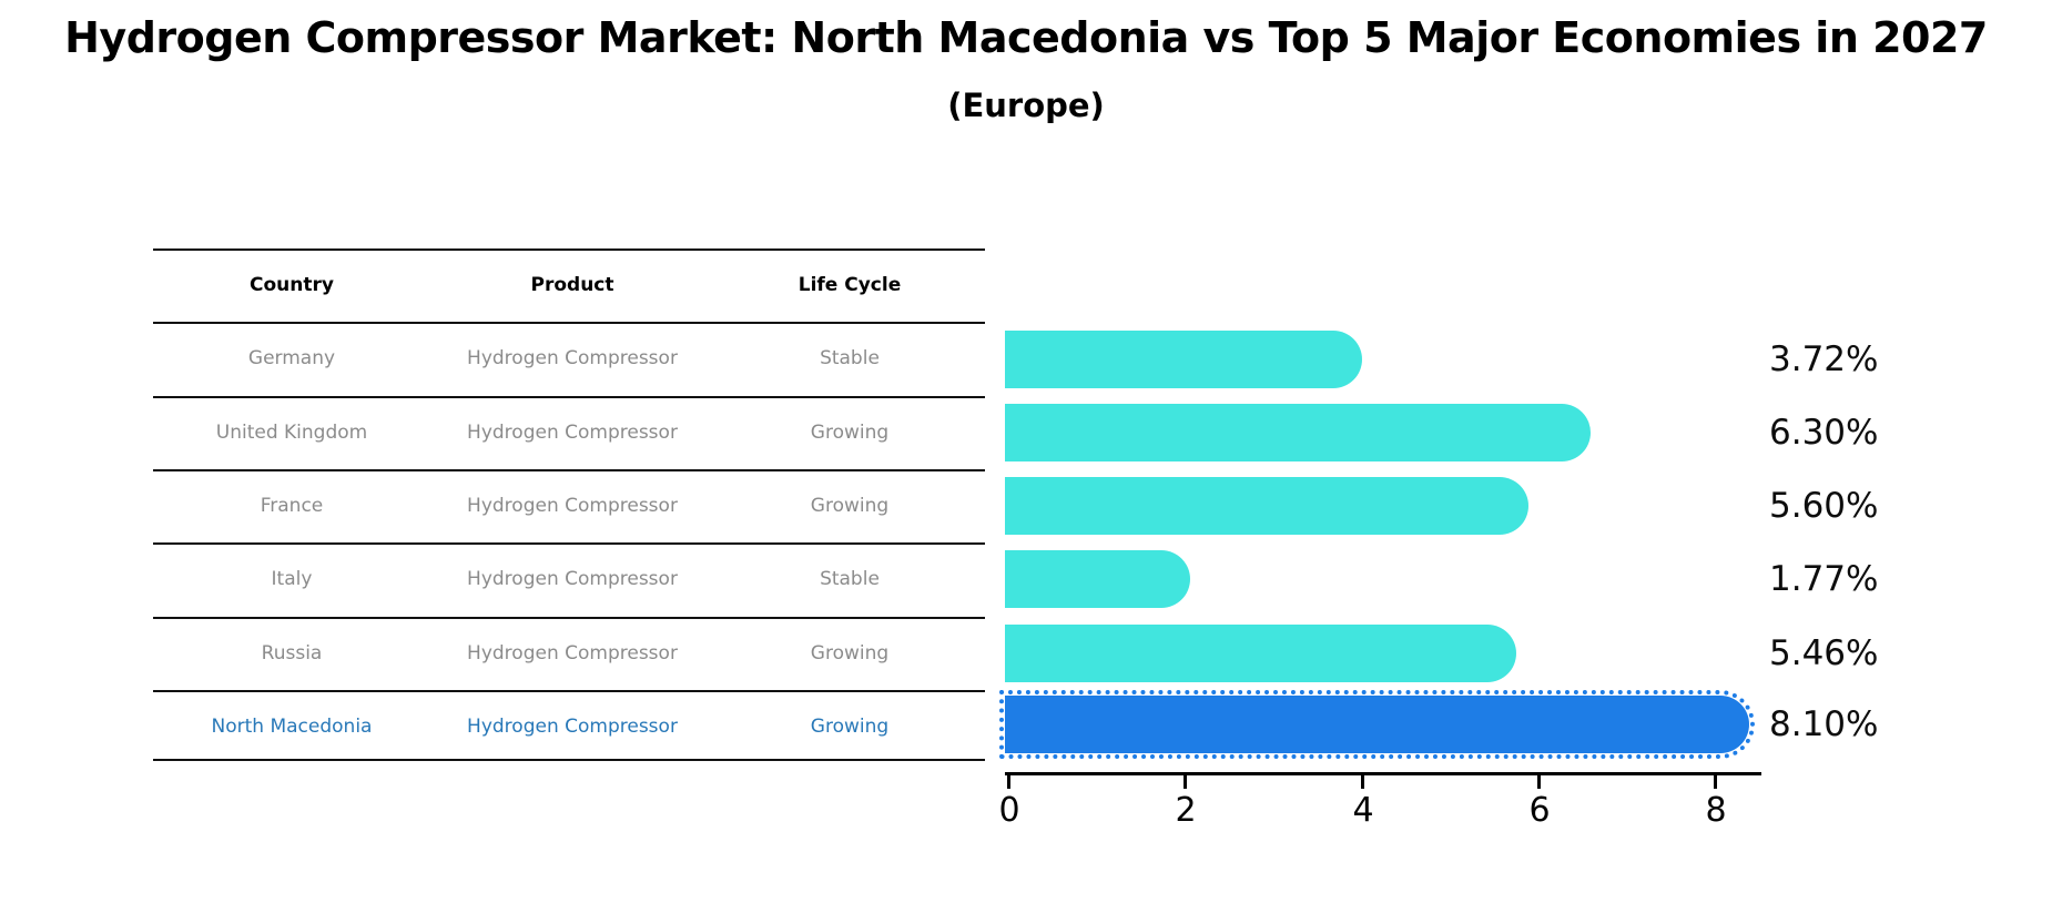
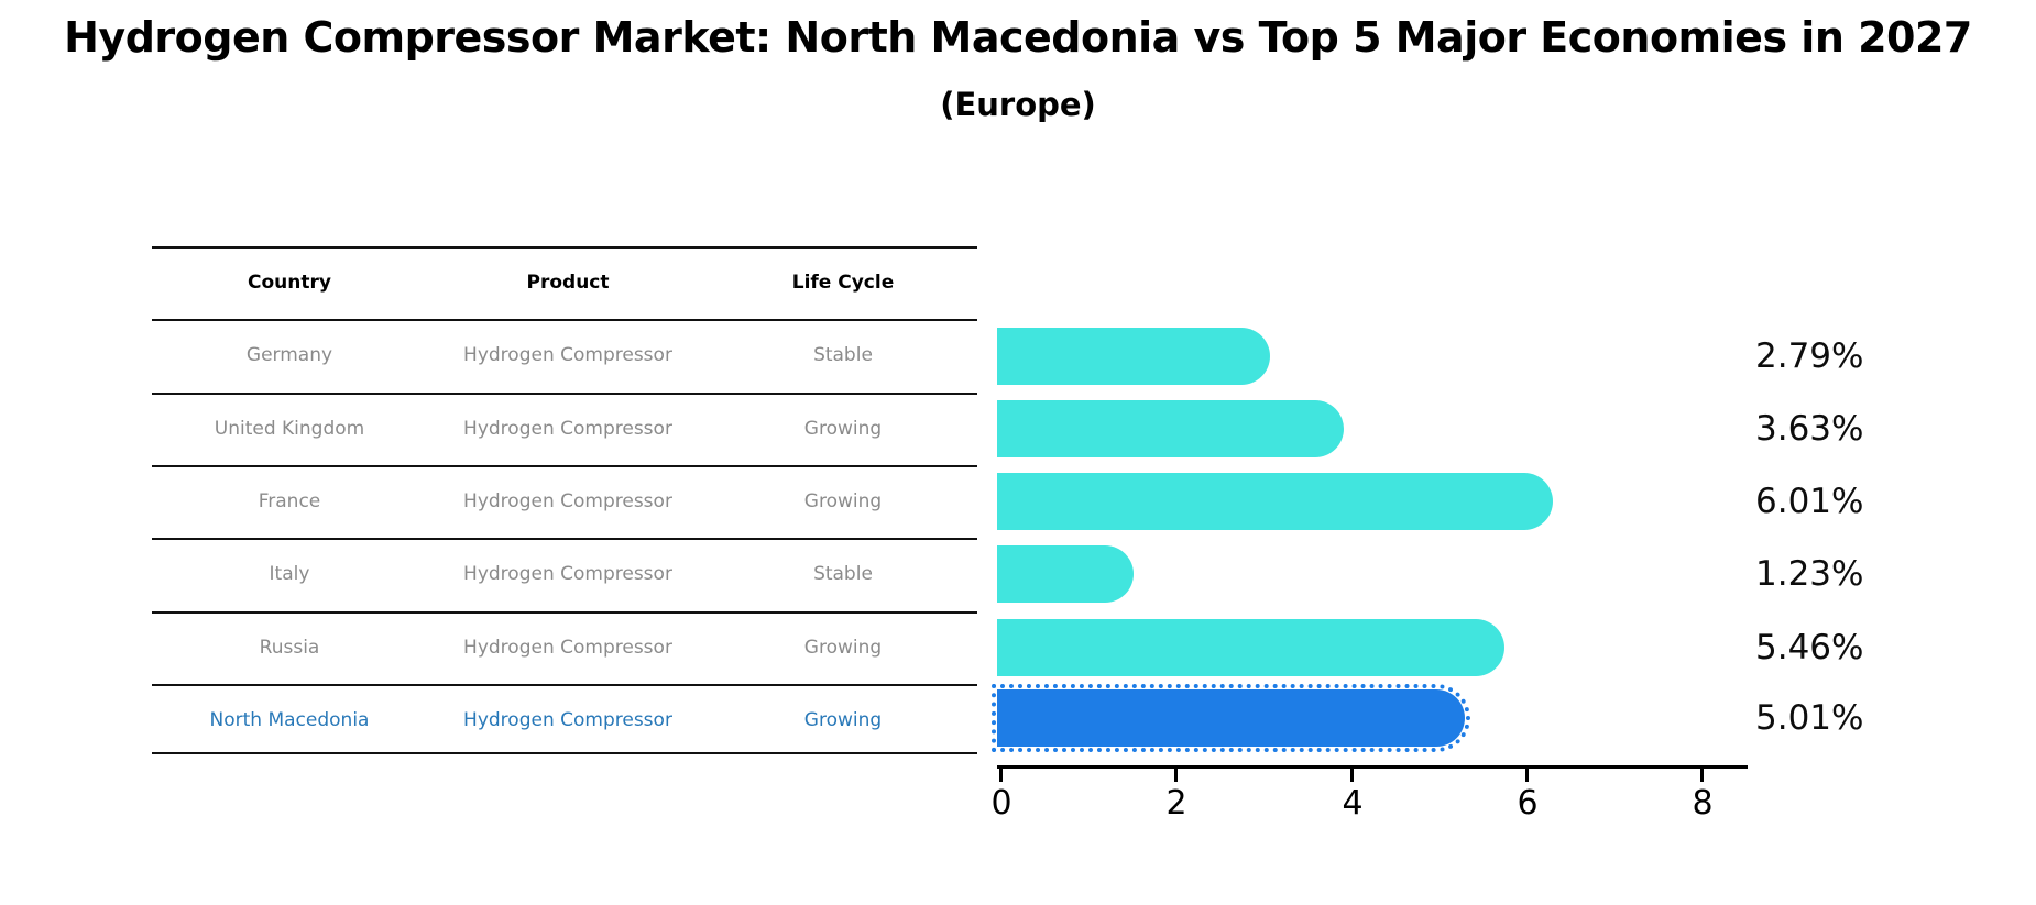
Germany: 3.72% -> 2.79%
United Kingdom: 6.30% -> 3.63%
France: 5.60% -> 6.01%
Italy: 1.77% -> 1.23%
North Macedonia: 8.10% -> 5.01%
